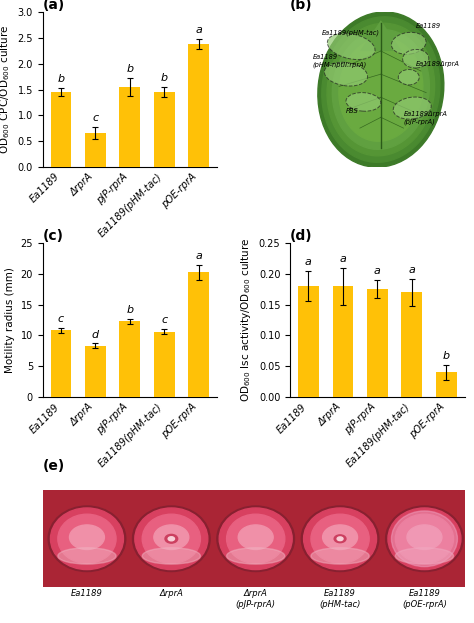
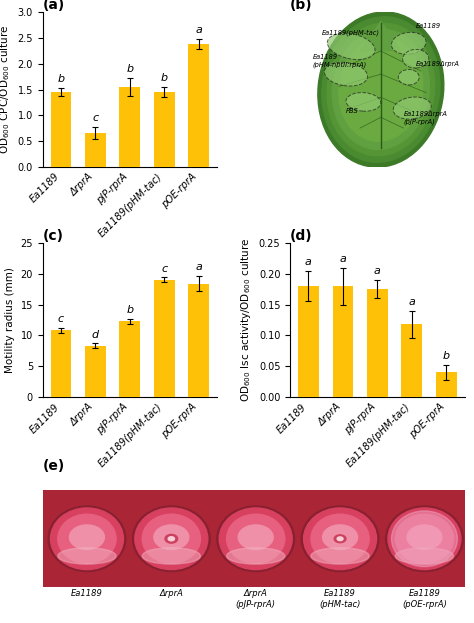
(c)/Ea1189(pHM-tac): 10.6 -> 19.0
(c)/pOE-rprA: 20.2 -> 18.4
(d)/Ea1189(pHM-tac): 0.170 -> 0.118
